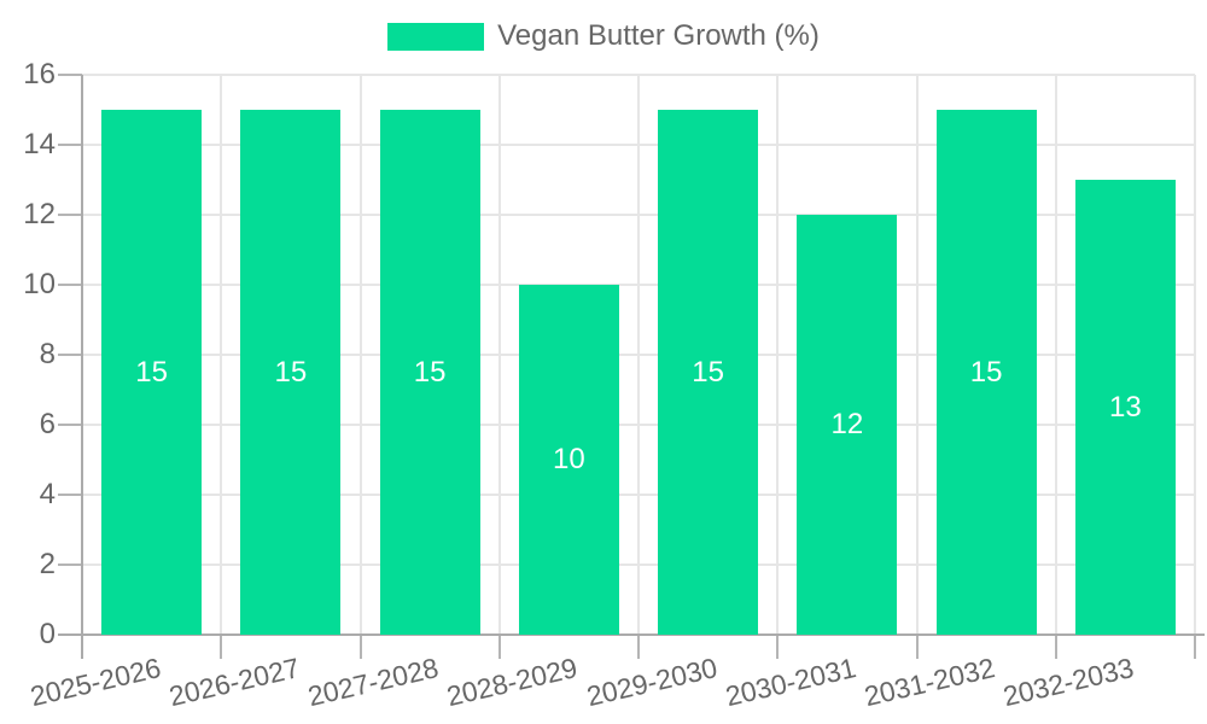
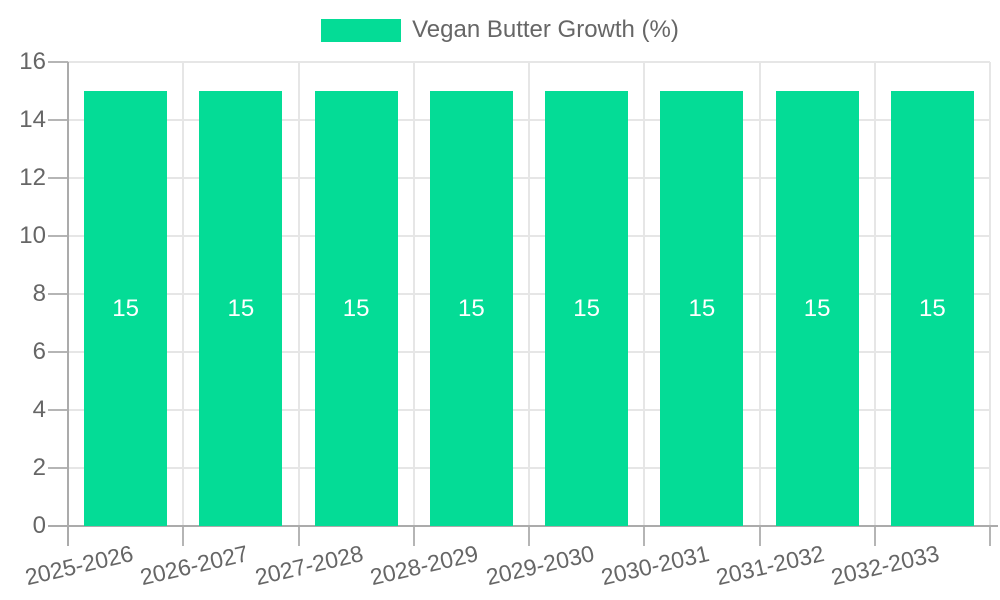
2028-2029: 10 -> 15
2030-2031: 12 -> 15
2032-2033: 13 -> 15
